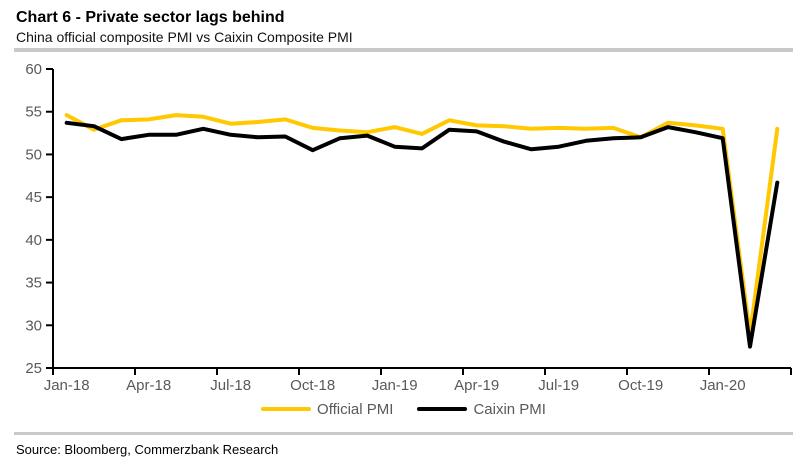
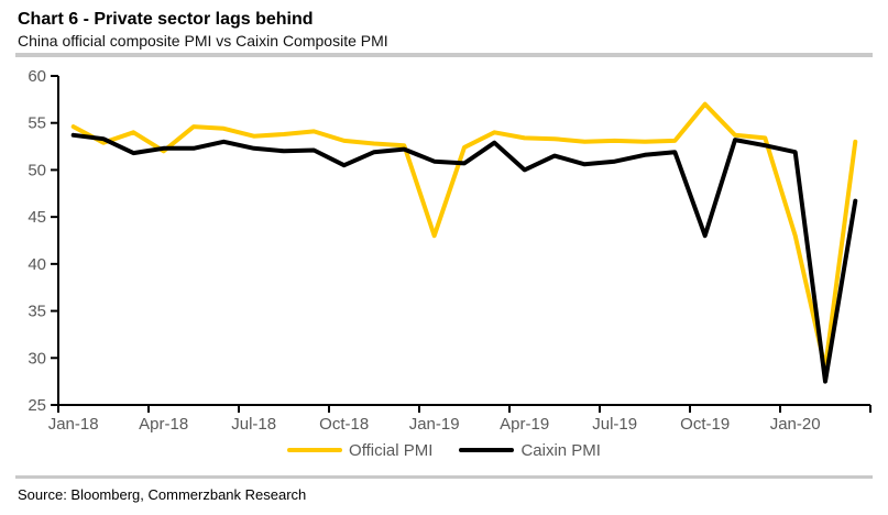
Official PMI/Apr-18: 54 -> 52
Official PMI/Jan-19: 53 -> 43
Caixin PMI/Apr-19: 53 -> 50
Official PMI/Oct-19: 52 -> 57
Caixin PMI/Oct-19: 52 -> 43
Official PMI/Jan-20: 53 -> 43
